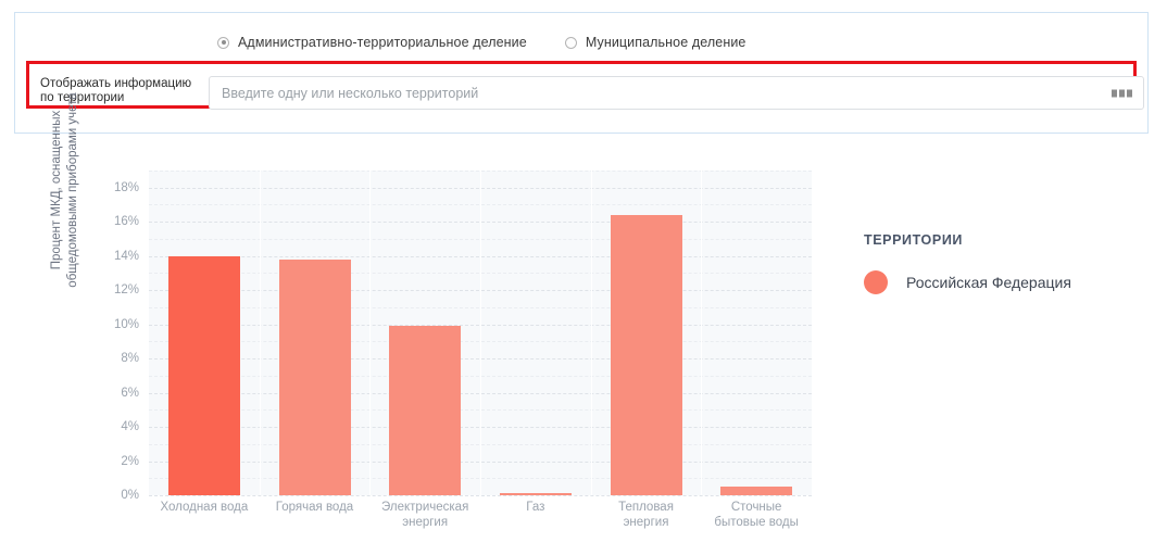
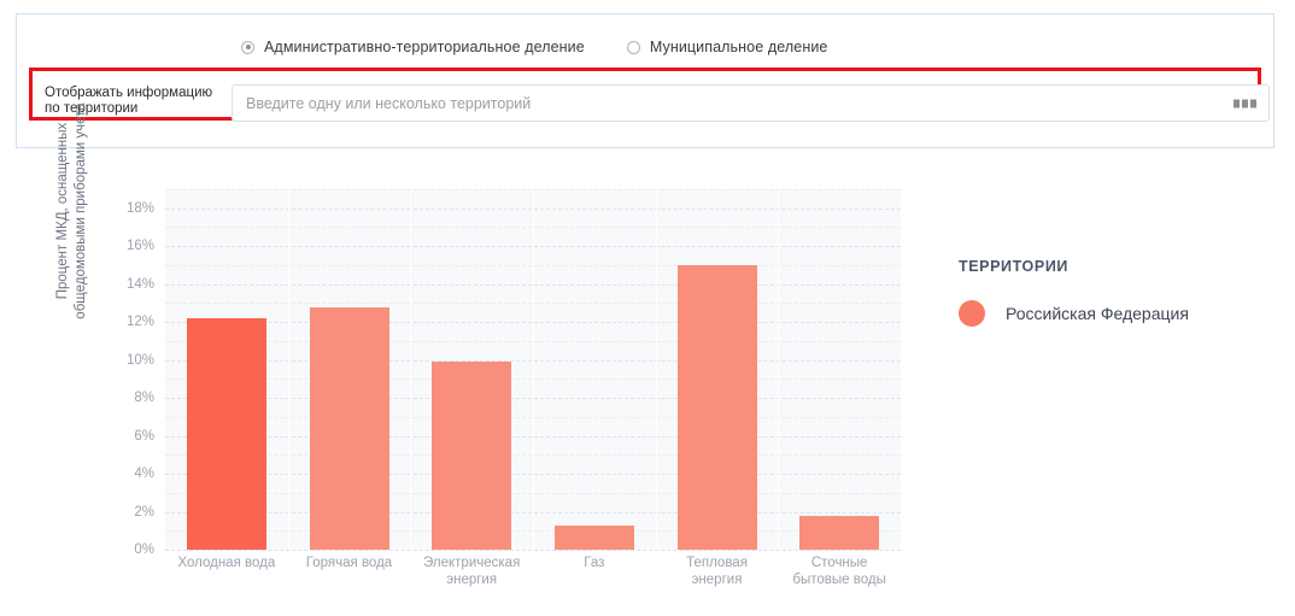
Холодная вода: 14.0% -> 12.2%
Горячая вода: 13.8% -> 12.8%
Газ: 0.1% -> 1.3%
Тепловая энергия: 16.4% -> 15.0%
Сточные бытовые воды: 0.5% -> 1.8%
